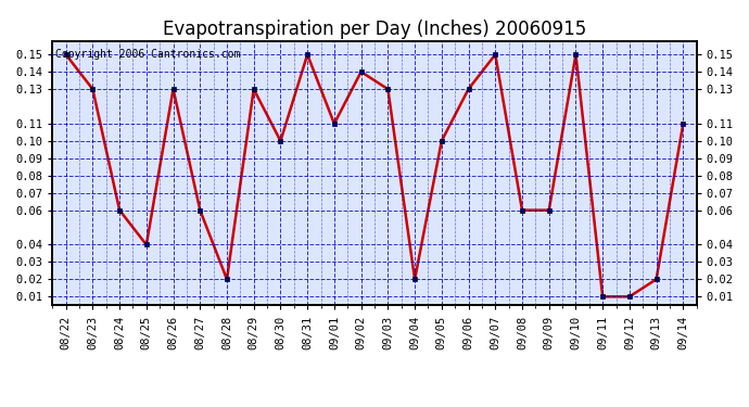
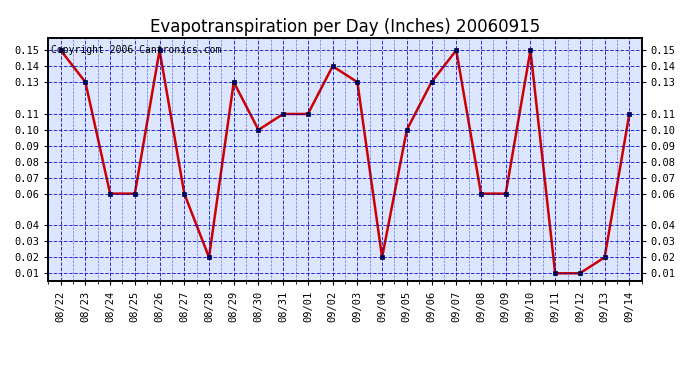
08/25: 0.04 -> 0.06
08/26: 0.13 -> 0.15
08/31: 0.15 -> 0.11
